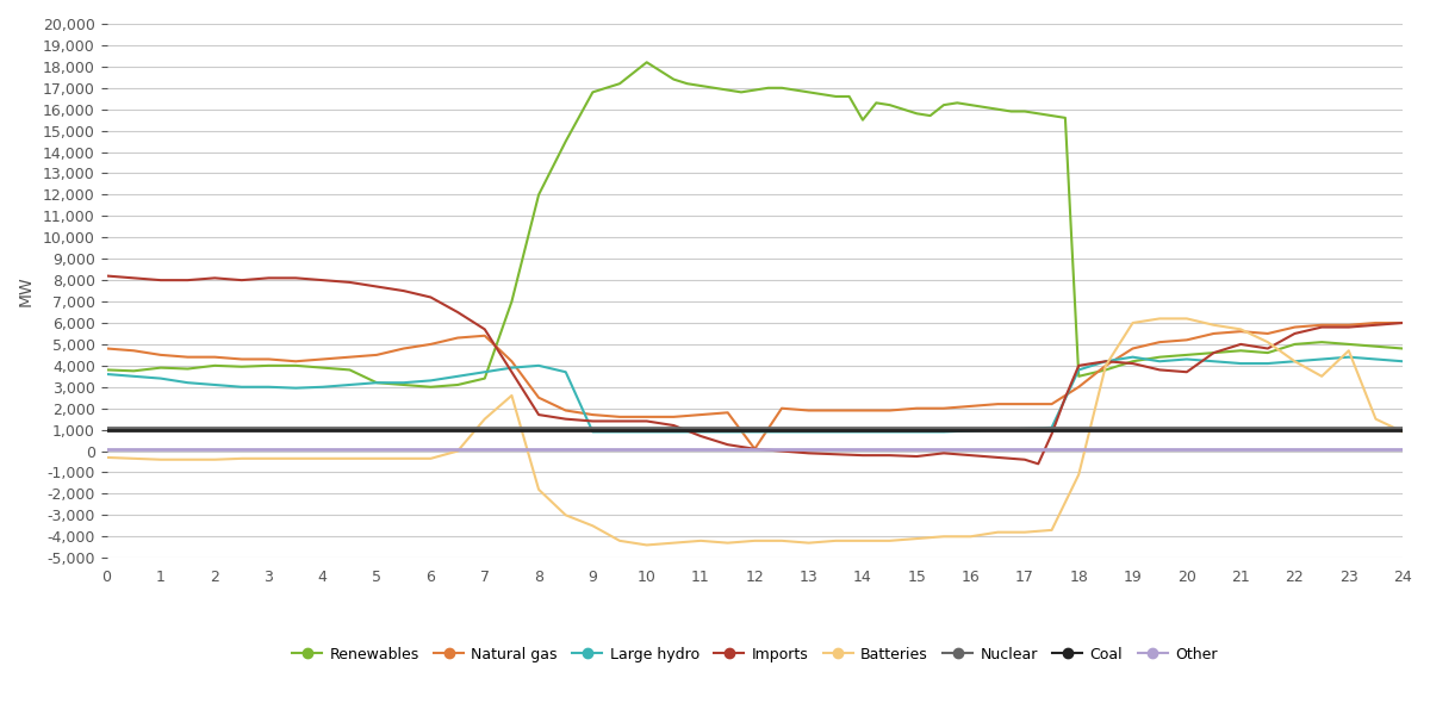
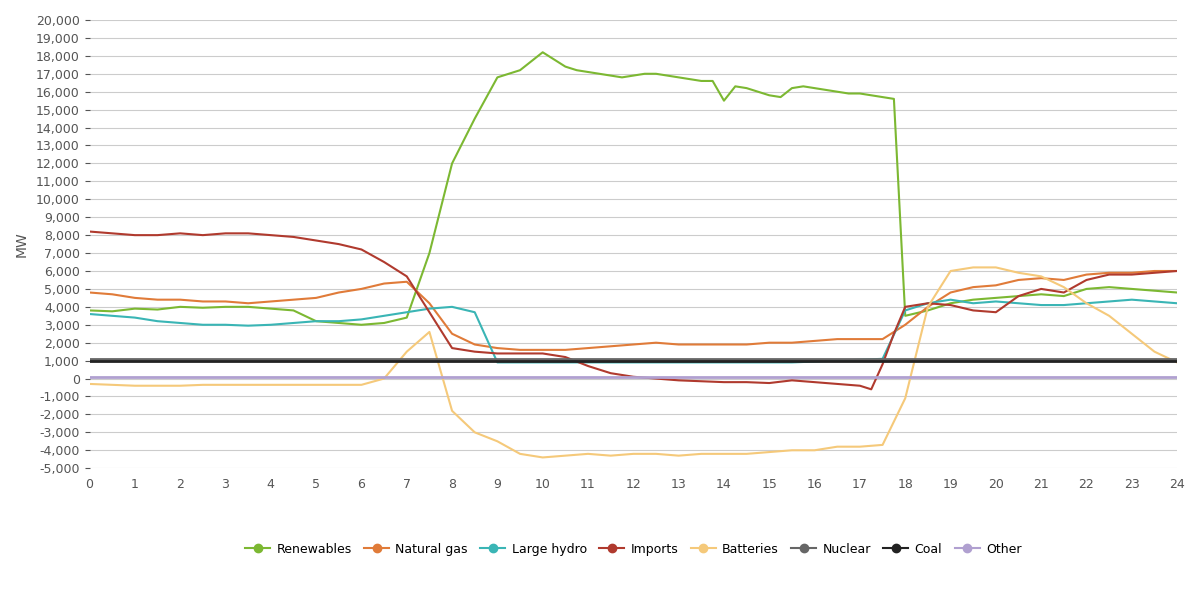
Natural gas/12: 100 -> 1,900
Batteries/23: 4,700 -> 2,500
